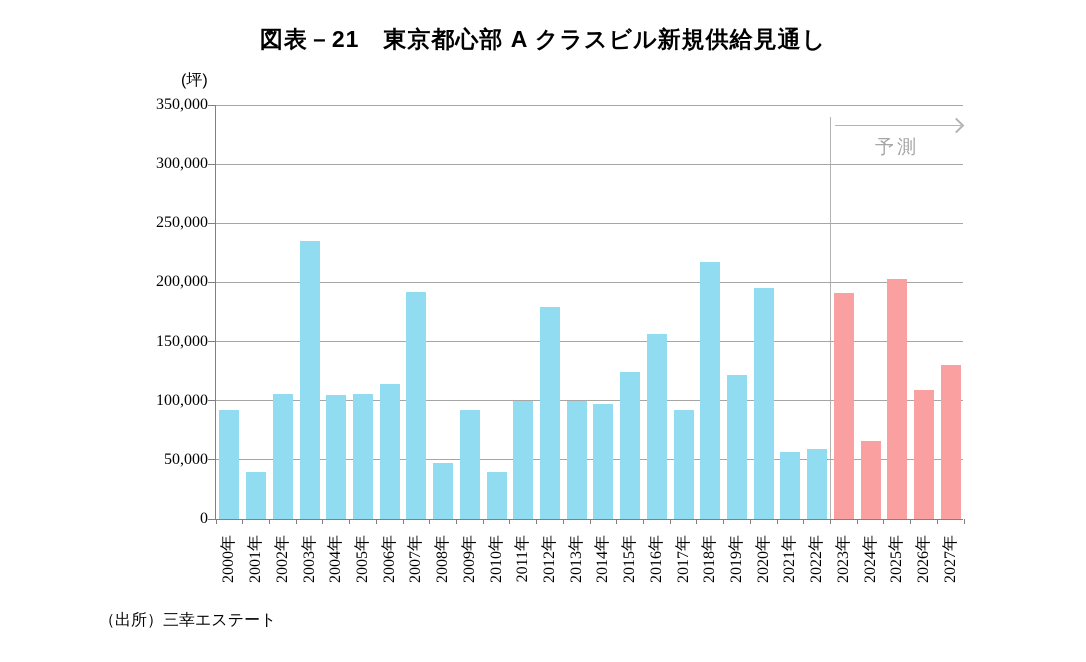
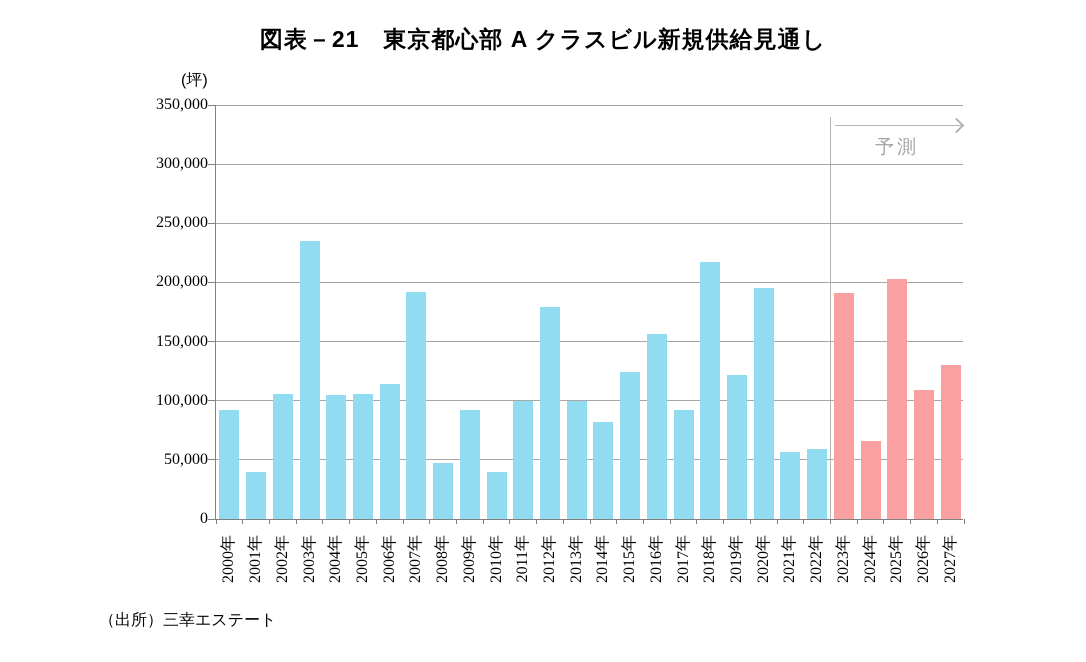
2014年: 97000 -> 82000
